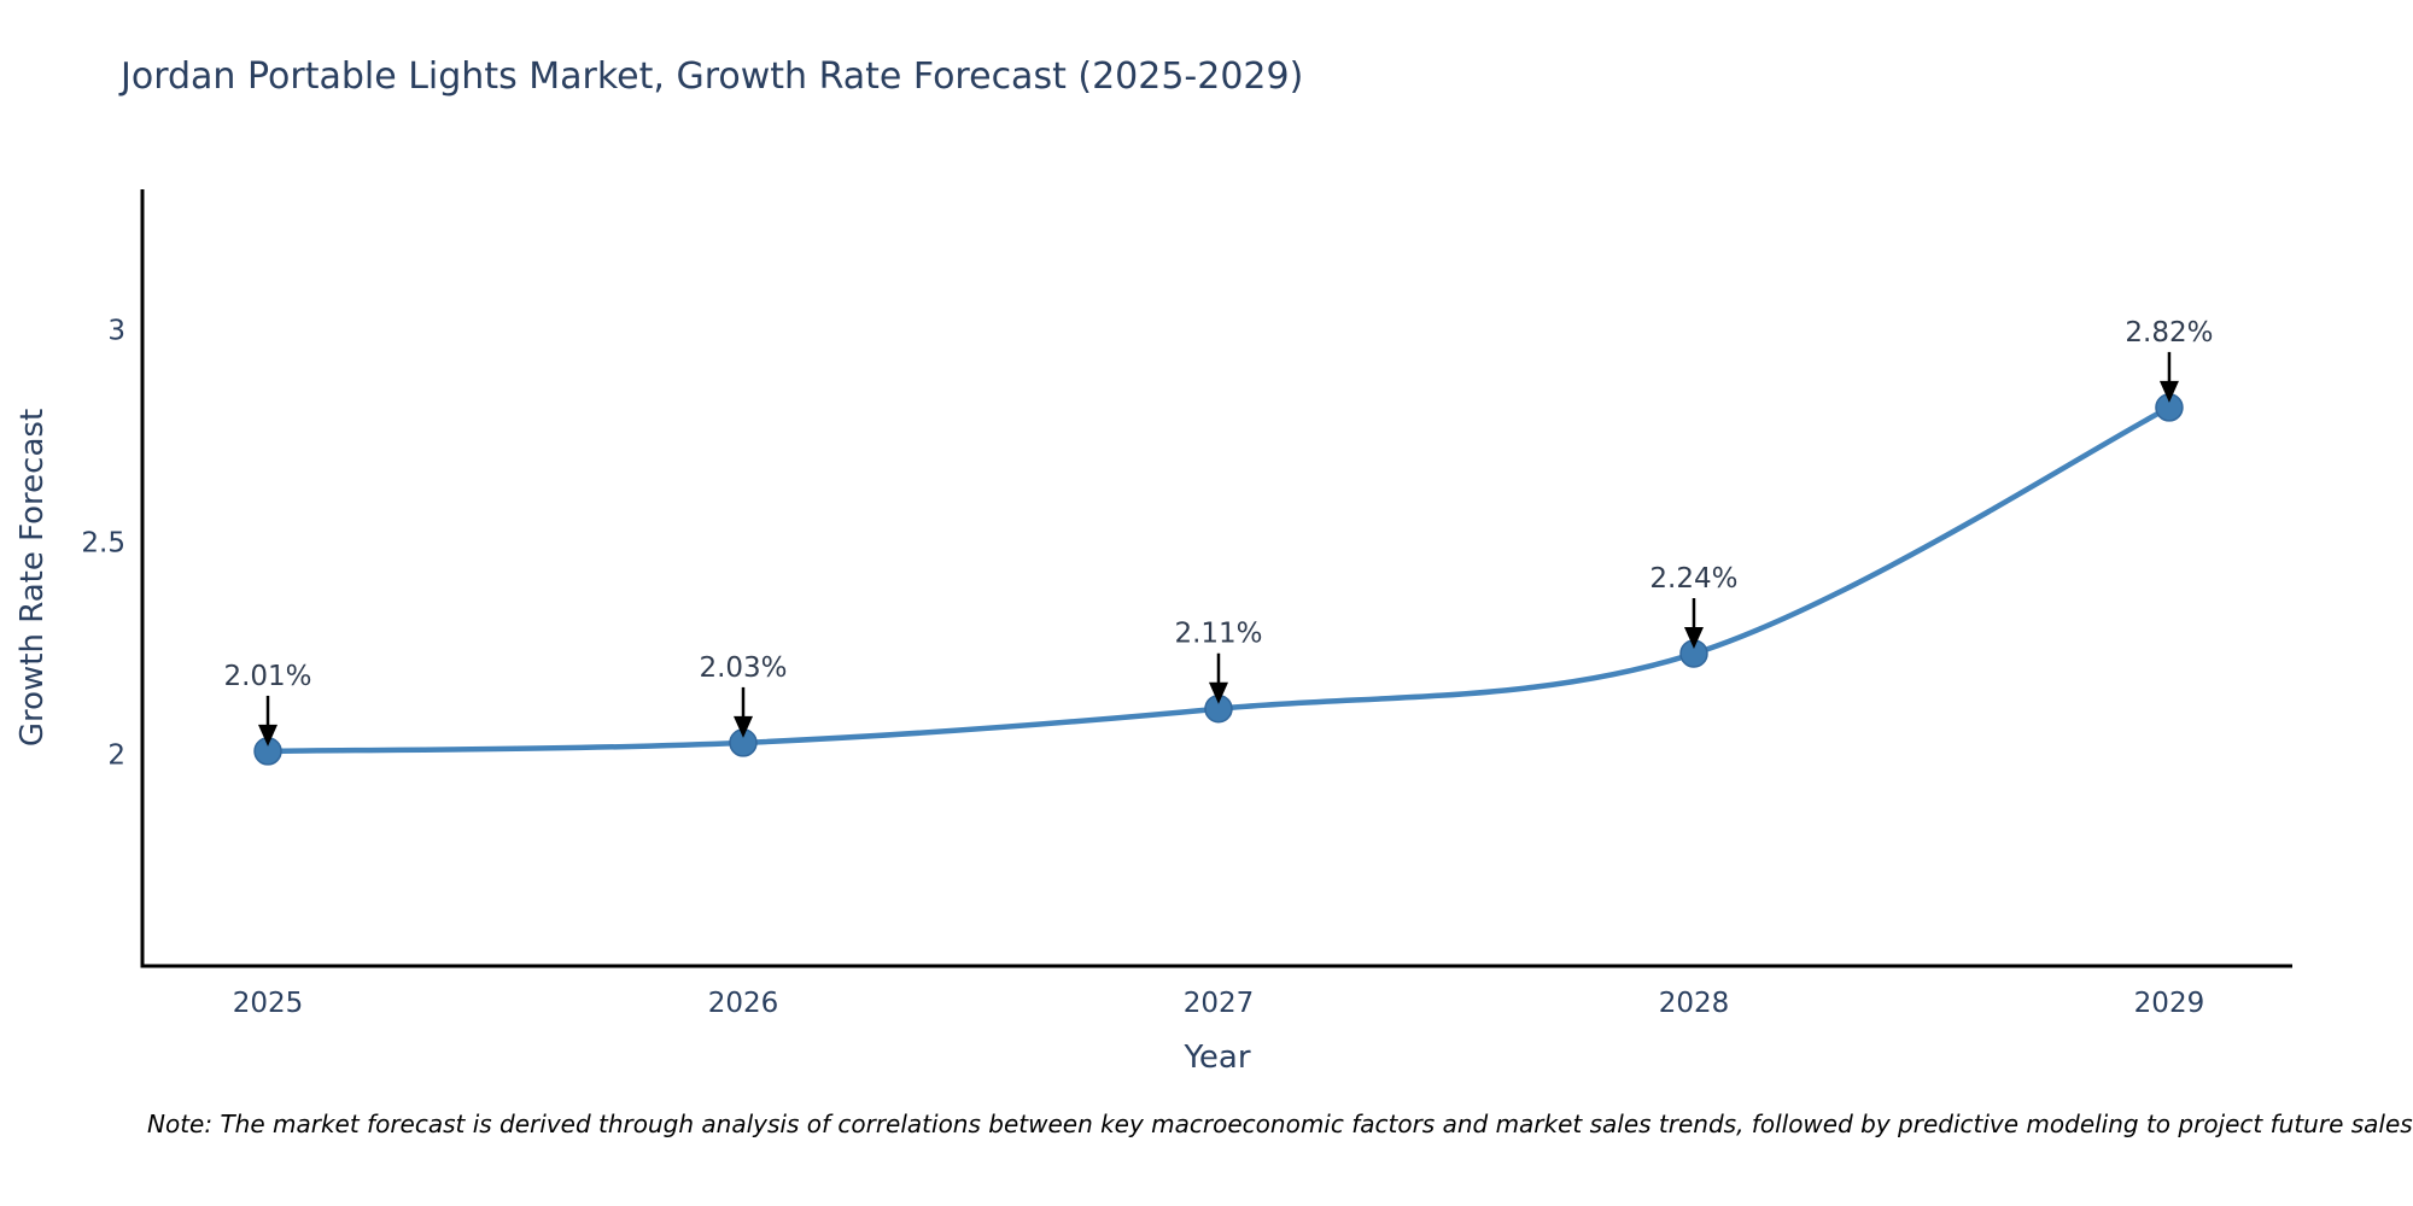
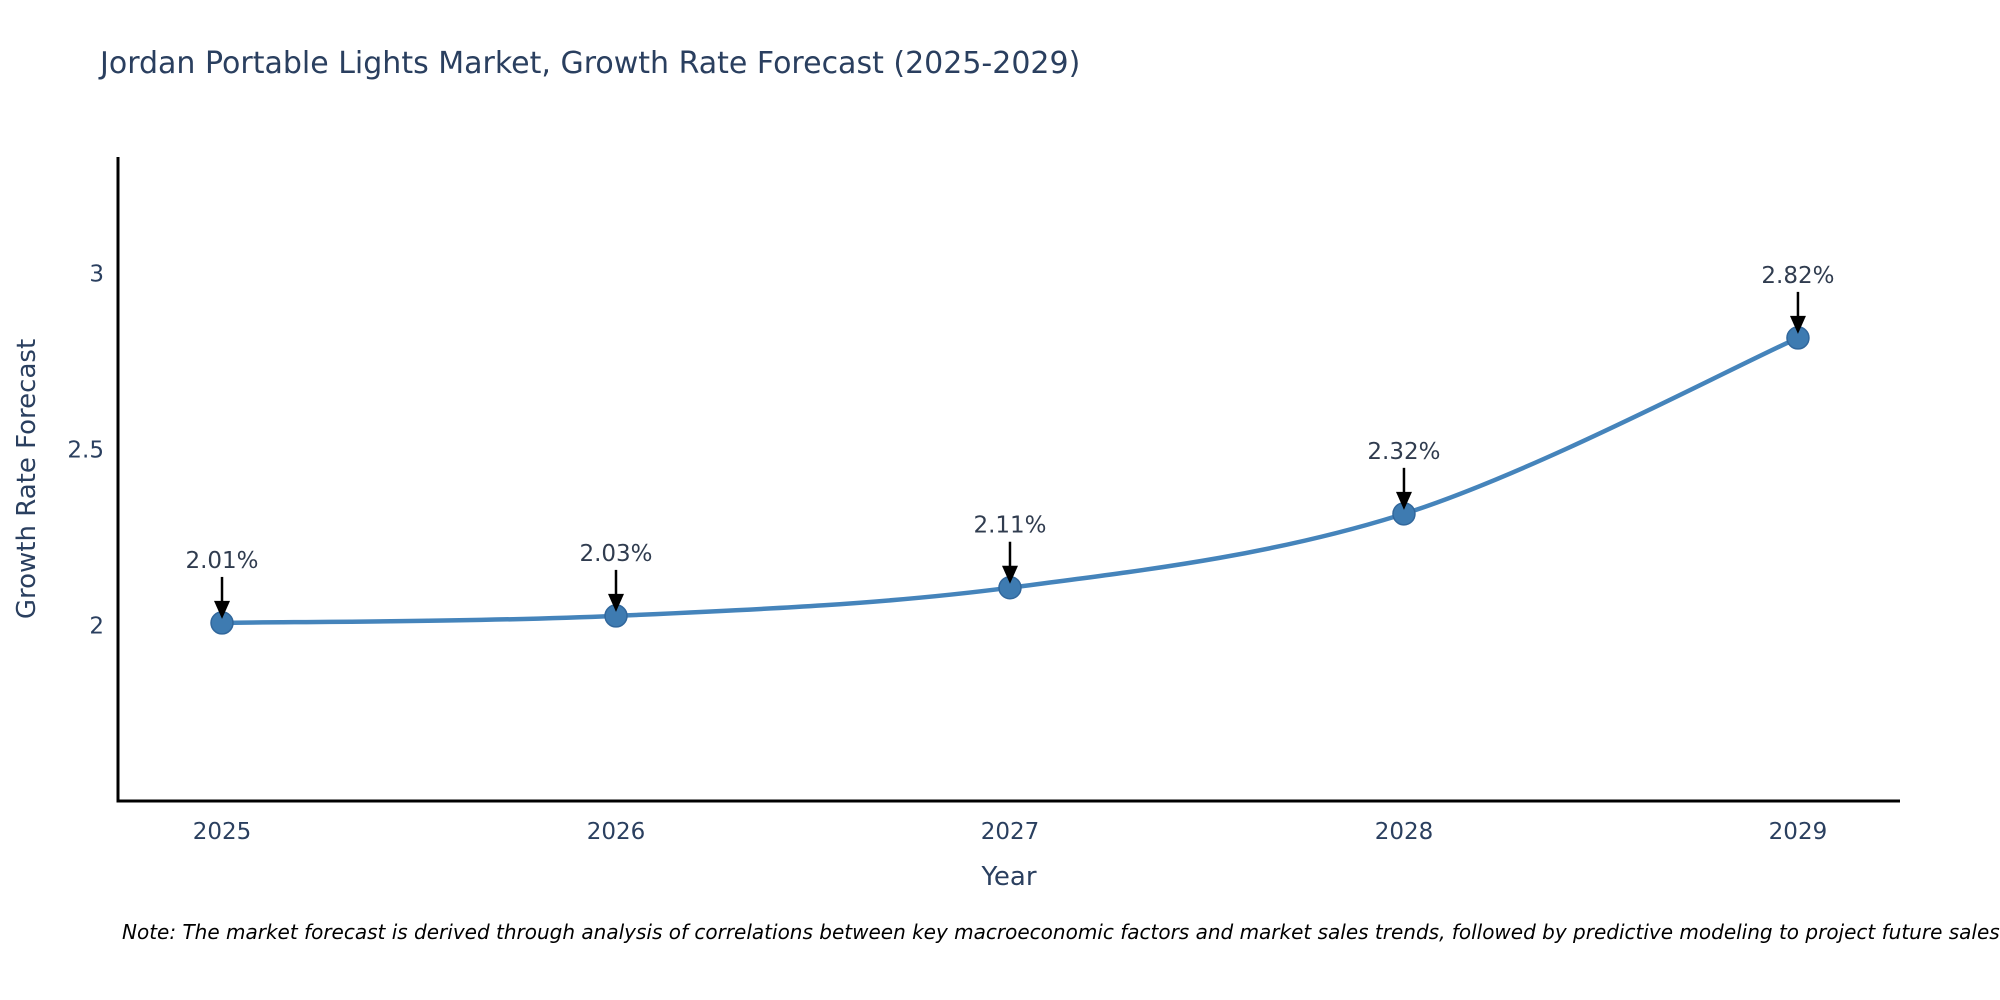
2028: 2.24% -> 2.32%
